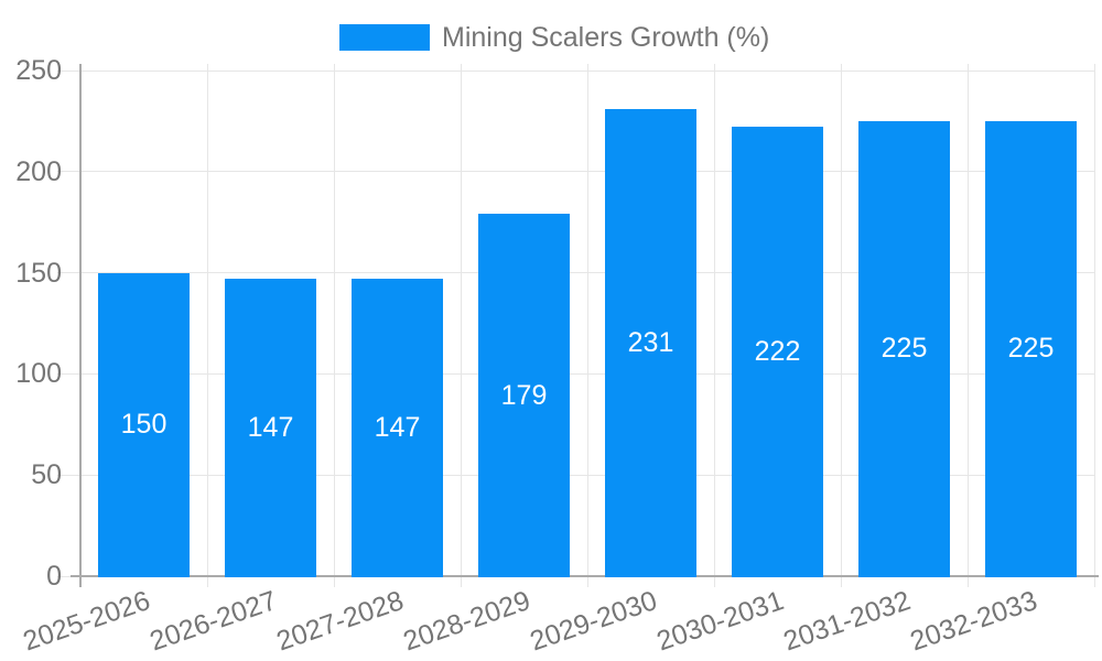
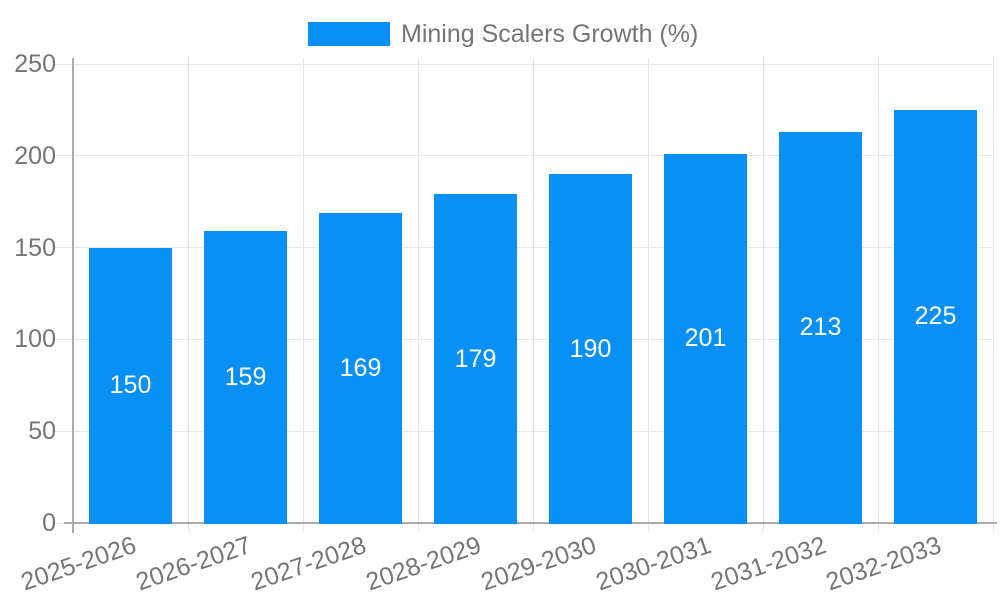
2026-2027: 147 -> 159
2027-2028: 147 -> 169
2029-2030: 231 -> 190
2030-2031: 222 -> 201
2031-2032: 225 -> 213
